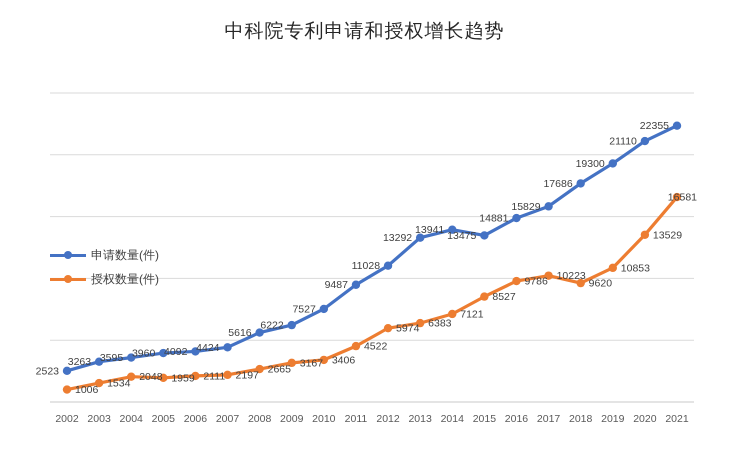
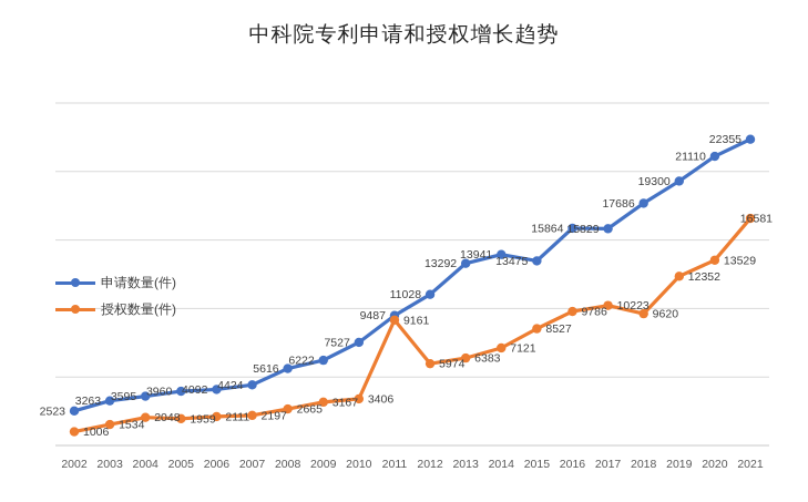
授权数量(件)/2011: 4522 -> 9161
申请数量(件)/2016: 14881 -> 15864
授权数量(件)/2019: 10853 -> 12352
